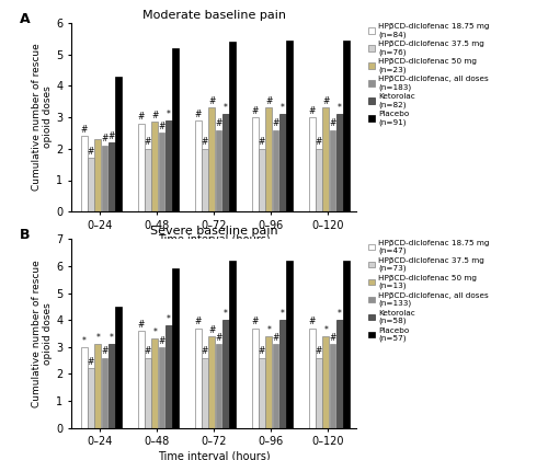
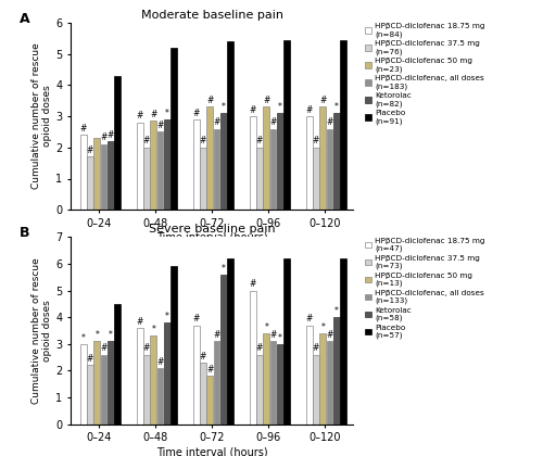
HPβCD-diclofenac, all doses (n=133)/0–48: 3.0 -> 2.1
HPβCD-diclofenac 37.5 mg (n=73)/0–72: 2.6 -> 2.3
HPβCD-diclofenac 50 mg (n=13)/0–72: 3.4 -> 1.8
Ketorolac (n=58)/0–72: 4.0 -> 5.6
HPβCD-diclofenac 18.75 mg (n=47)/0–96: 3.7 -> 5.0
Ketorolac (n=58)/0–96: 4.0 -> 3.0
